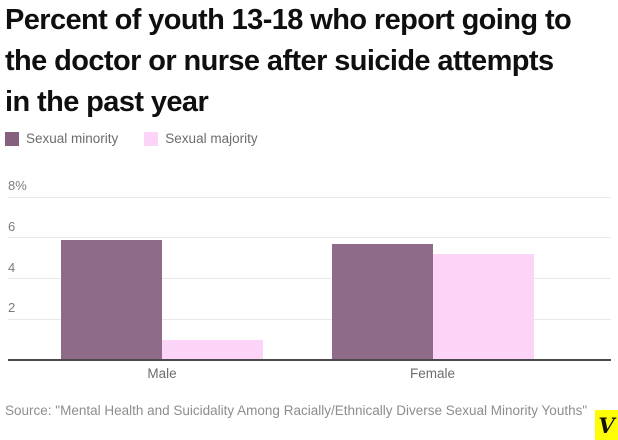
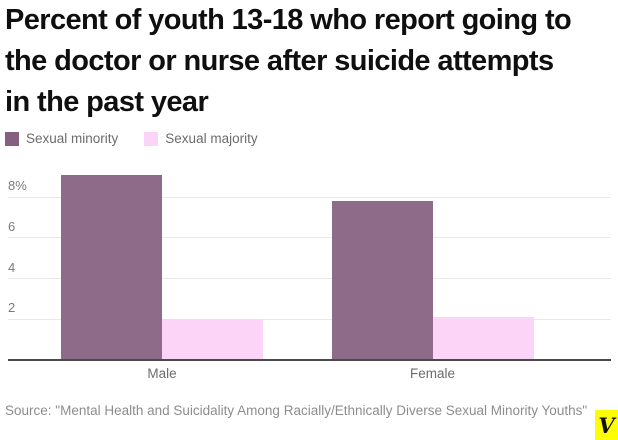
Sexual minority/Male: 5.9% -> 9.1%
Sexual majority/Male: 1.0% -> 2.0%
Sexual minority/Female: 5.7% -> 7.8%
Sexual majority/Female: 5.2% -> 2.1%
